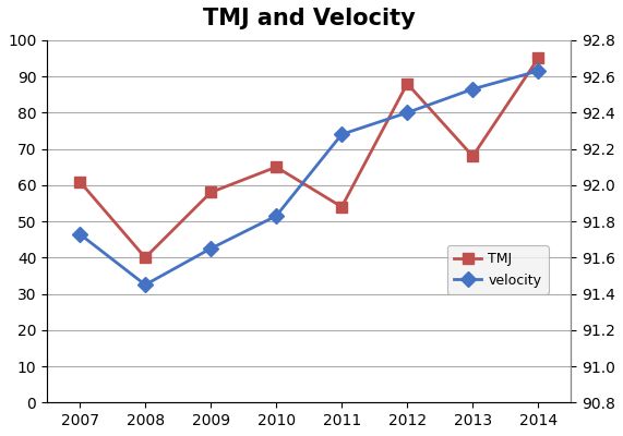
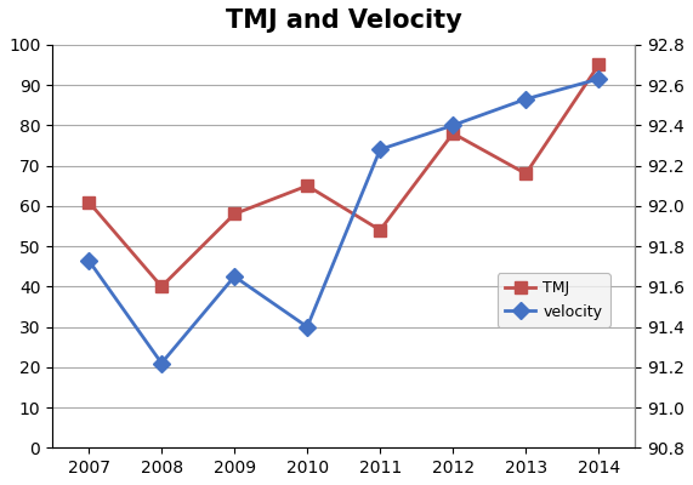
velocity/2008: 91.45 -> 91.22
velocity/2010: 91.83 -> 91.40
TMJ/2012: 88 -> 78
